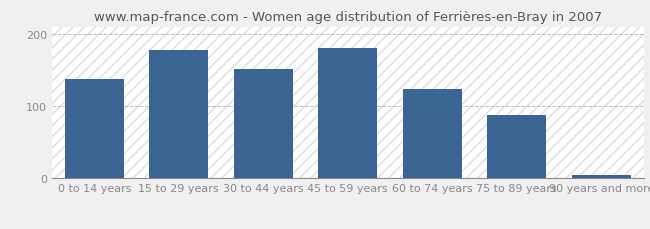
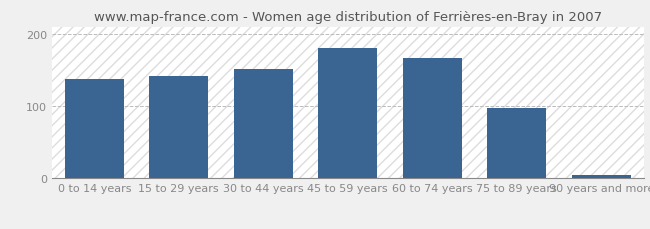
15 to 29 years: 178 -> 141
60 to 74 years: 124 -> 167
75 to 89 years: 88 -> 97
